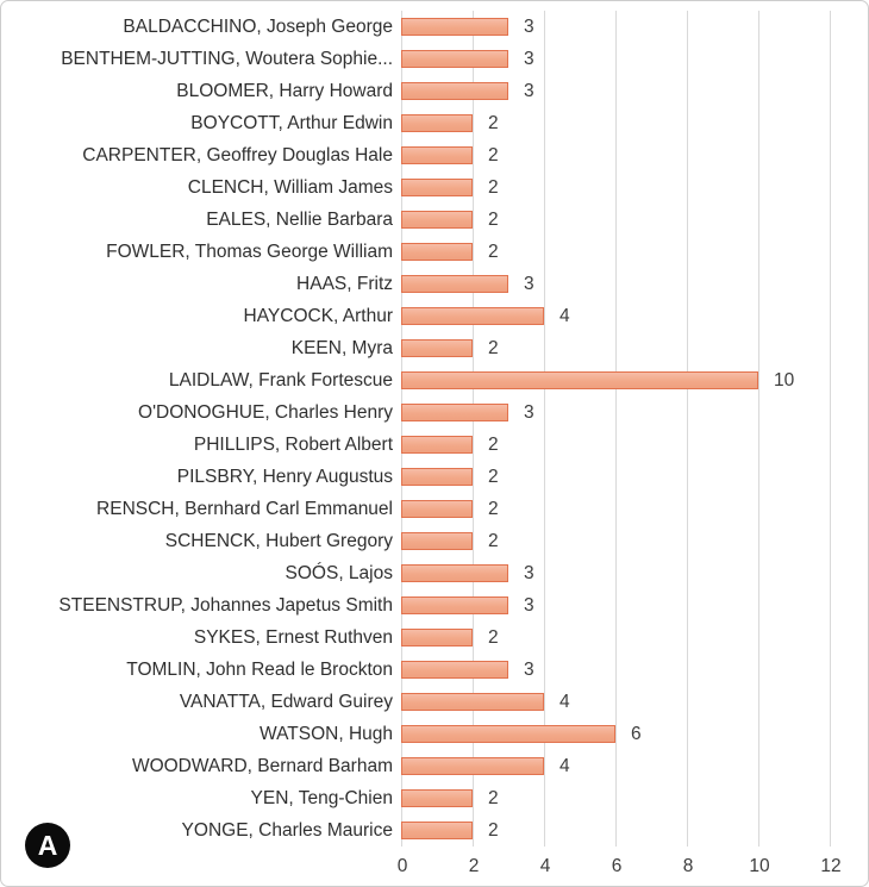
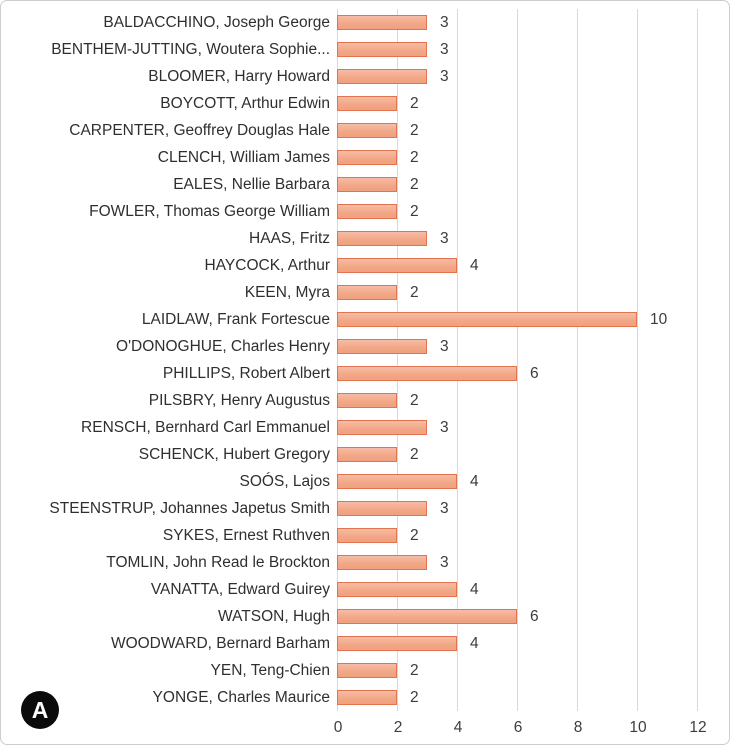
PHILLIPS, Robert Albert: 2 -> 6
RENSCH, Bernhard Carl Emmanuel: 2 -> 3
SOÓS, Lajos: 3 -> 4
